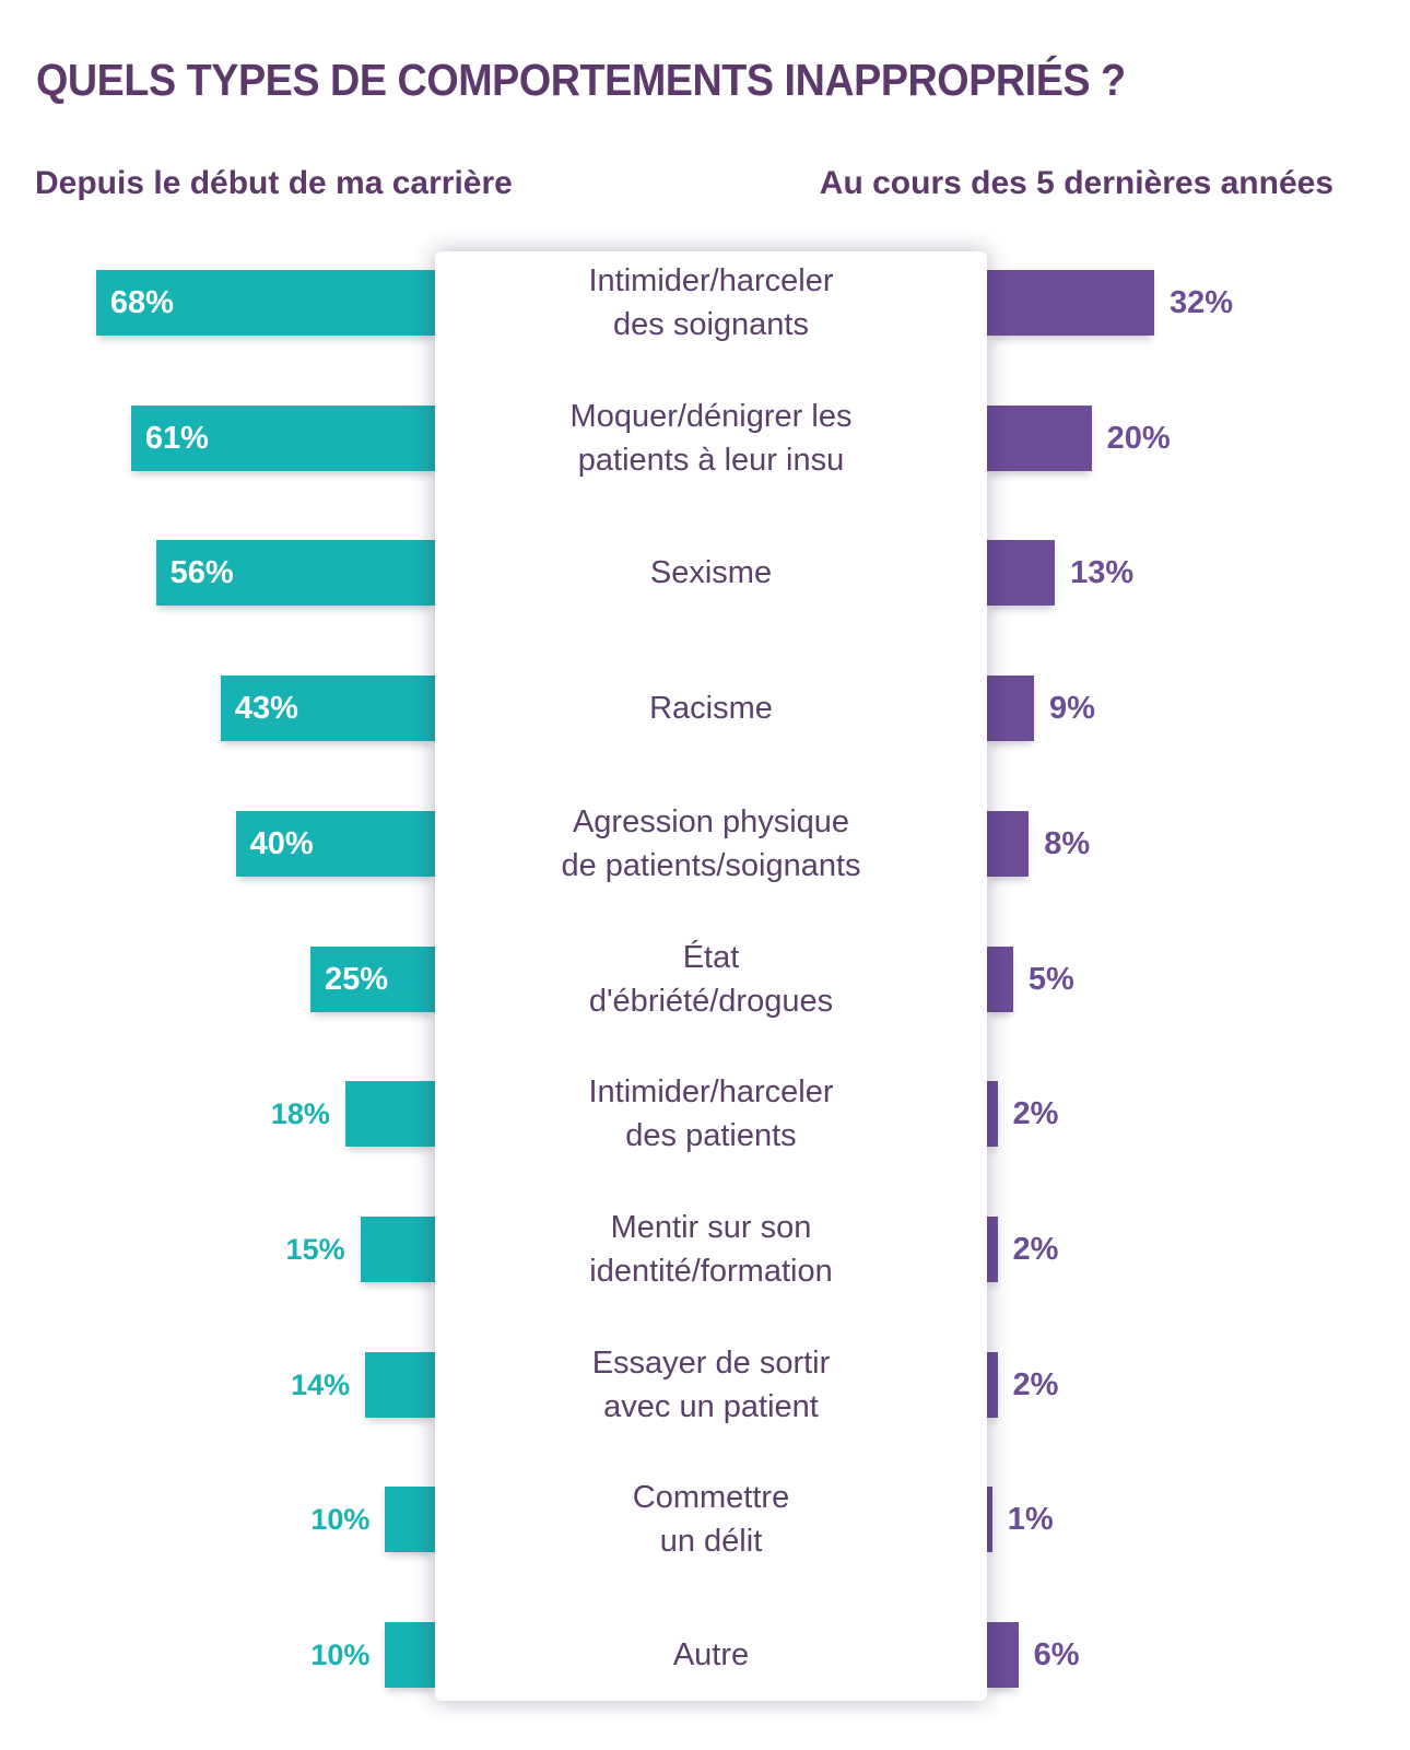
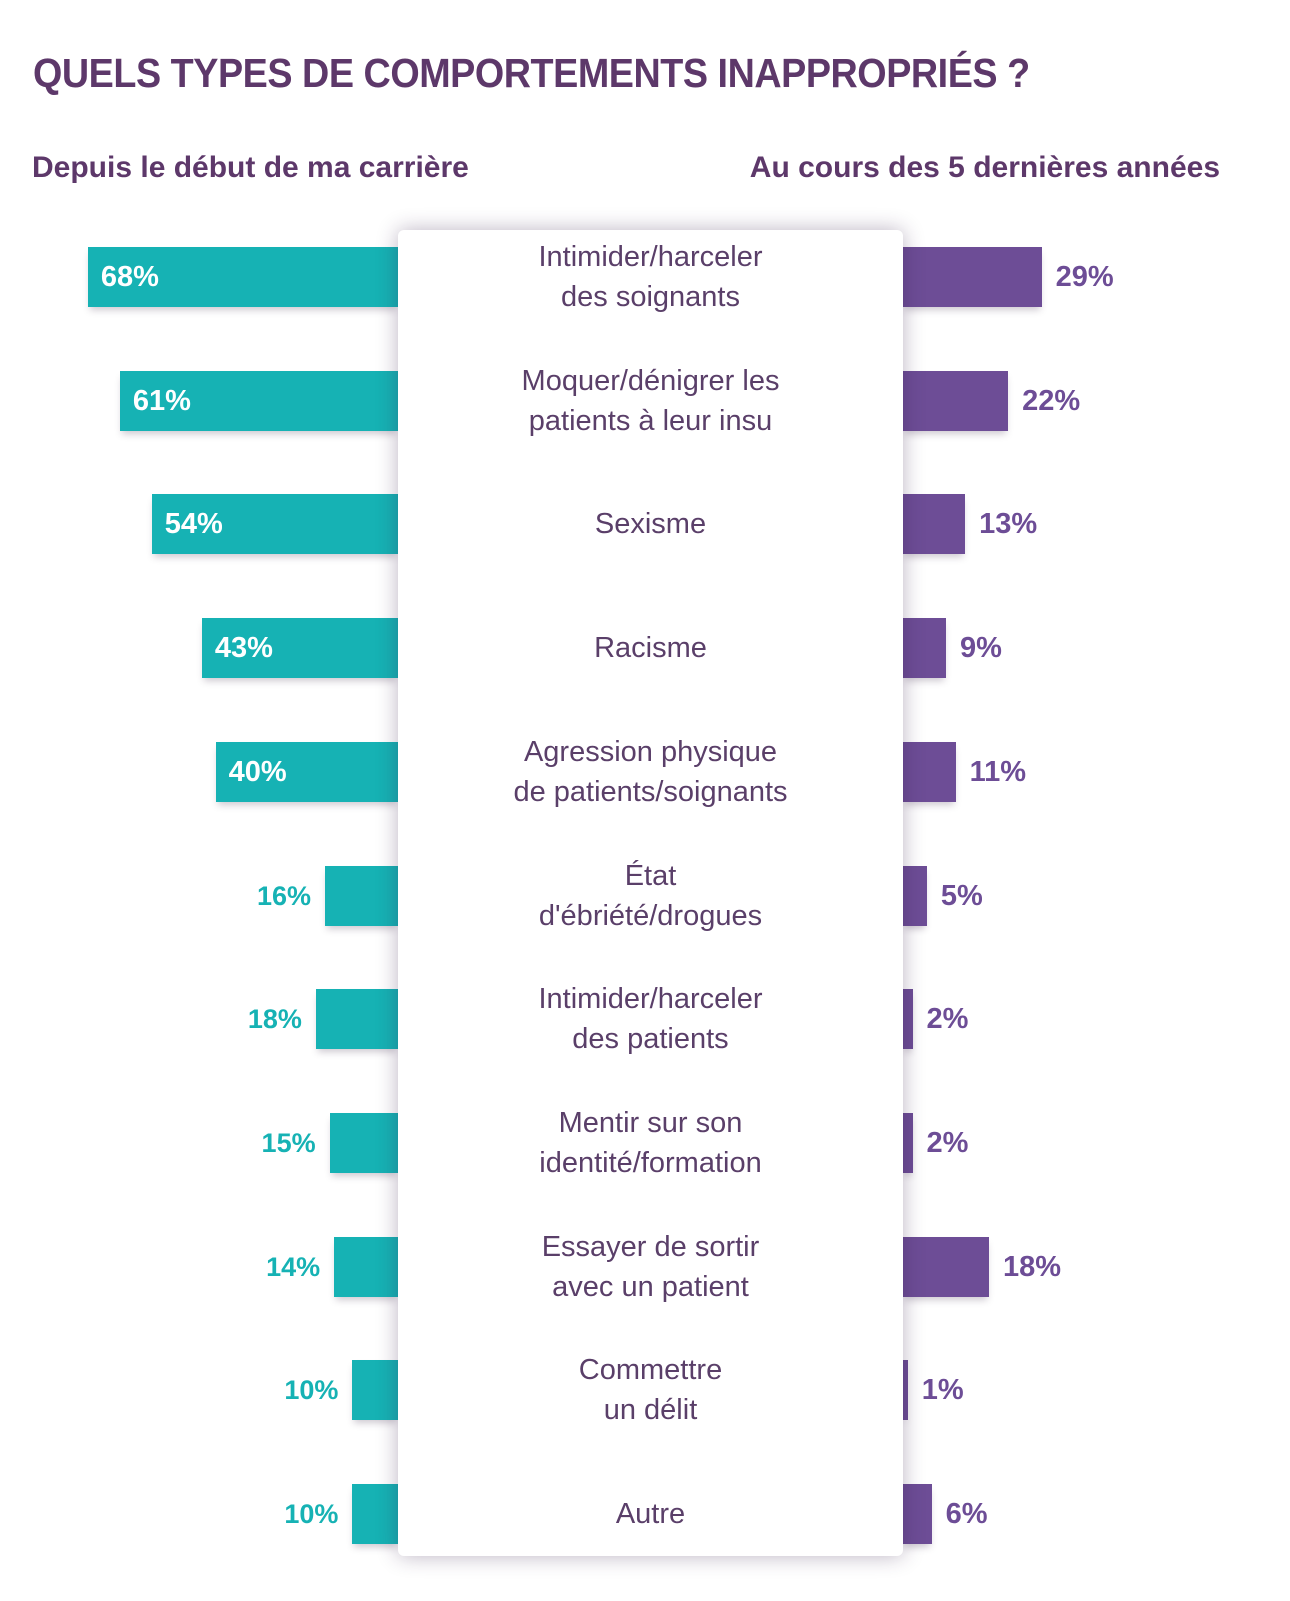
Au cours des 5 dernières années/Intimider/harceler des soignants: 32% -> 29%
Au cours des 5 dernières années/Moquer/dénigrer les patients à leur insu: 20% -> 22%
Depuis le début de ma carrière/Sexisme: 56% -> 54%
Au cours des 5 dernières années/Agression physique de patients/soignants: 8% -> 11%
Depuis le début de ma carrière/État d'ébriété/drogues: 25% -> 16%
Au cours des 5 dernières années/Essayer de sortir avec un patient: 2% -> 18%
